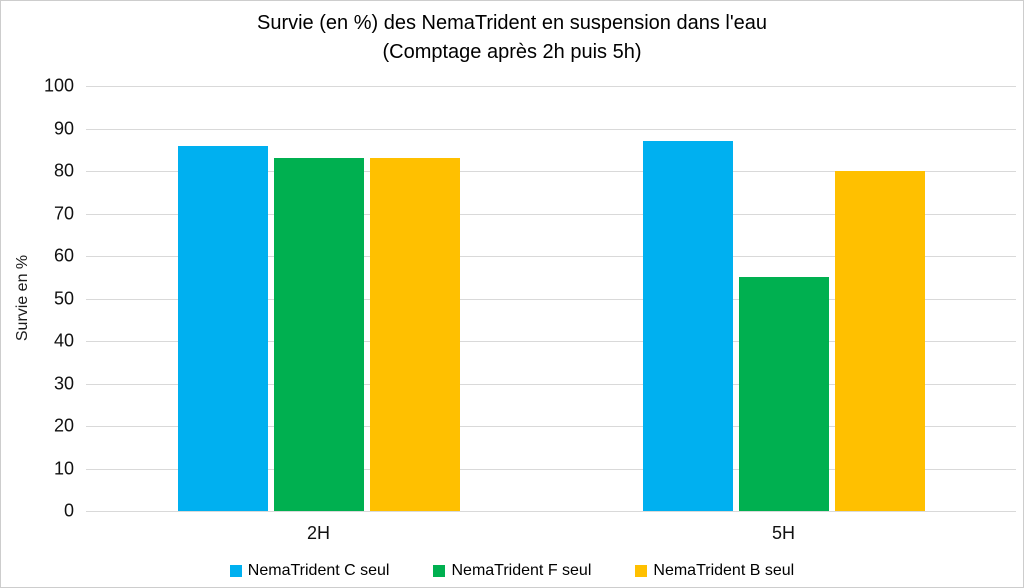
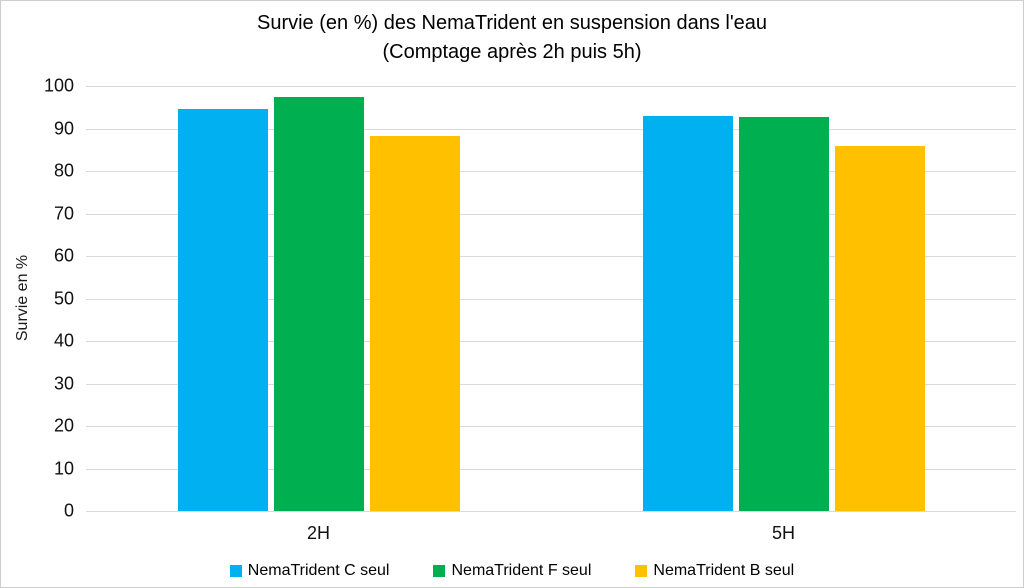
NemaTrident C seul/2H: 86 -> 94
NemaTrident F seul/2H: 83 -> 98
NemaTrident B seul/2H: 83 -> 88
NemaTrident C seul/5H: 87 -> 93
NemaTrident F seul/5H: 55 -> 93
NemaTrident B seul/5H: 80 -> 86
